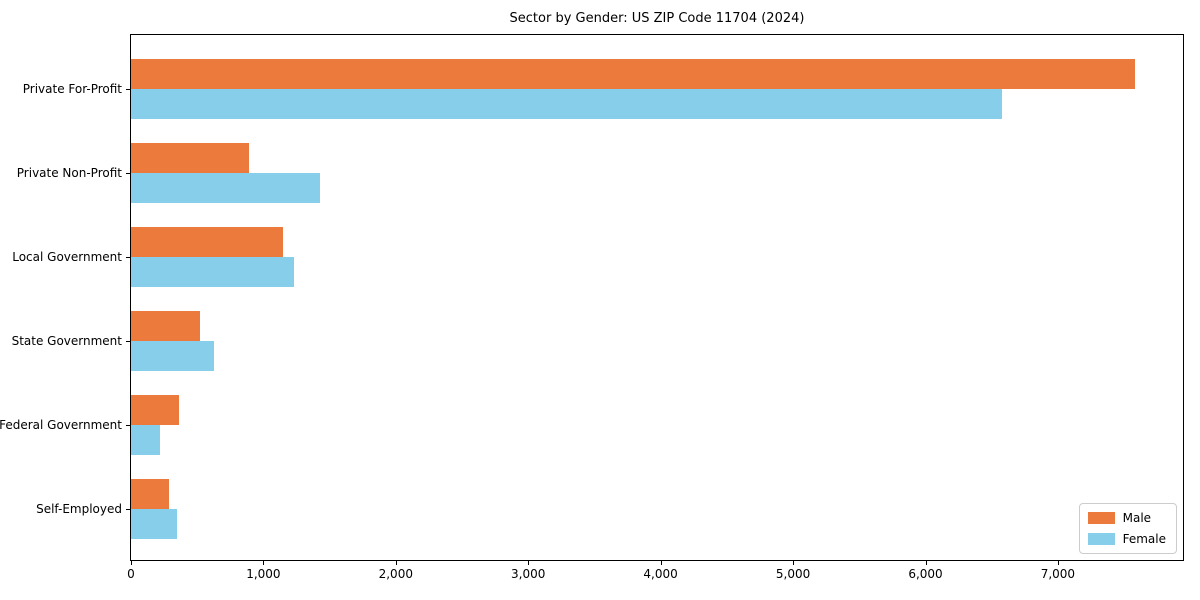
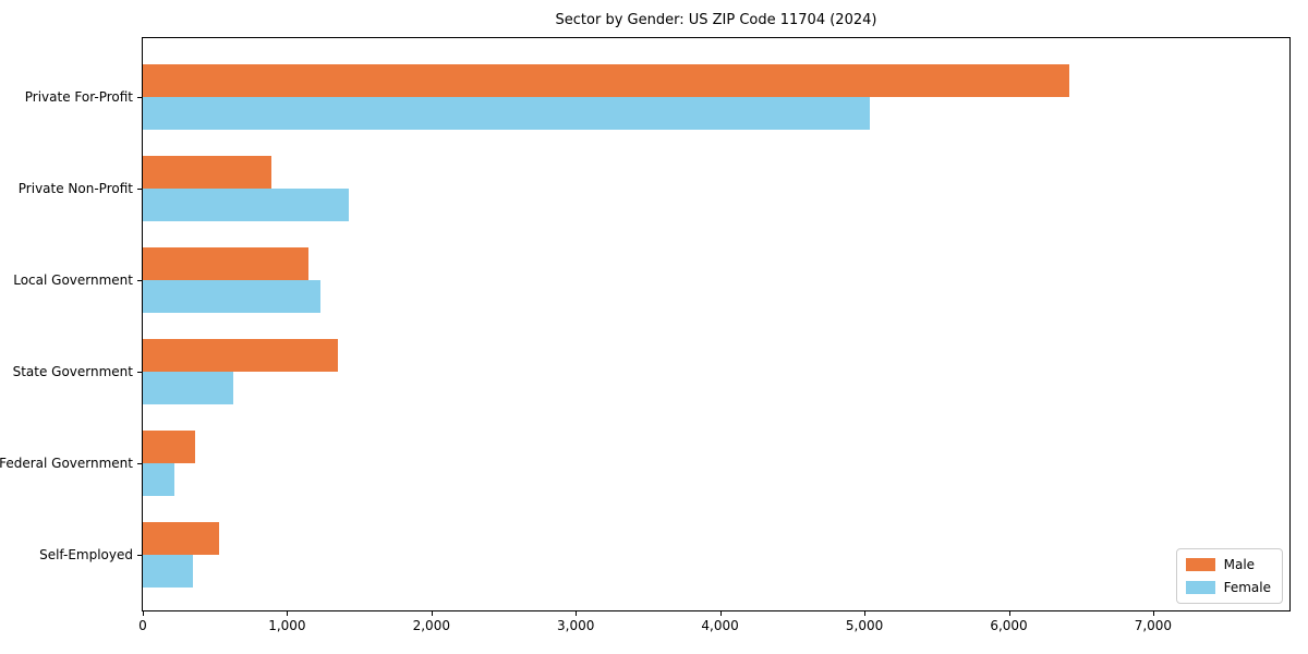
Male/Private For-Profit: 7580 -> 6420
Female/Private For-Profit: 6580 -> 5040
Male/State Government: 520 -> 1350
Male/Self-Employed: 290 -> 530
